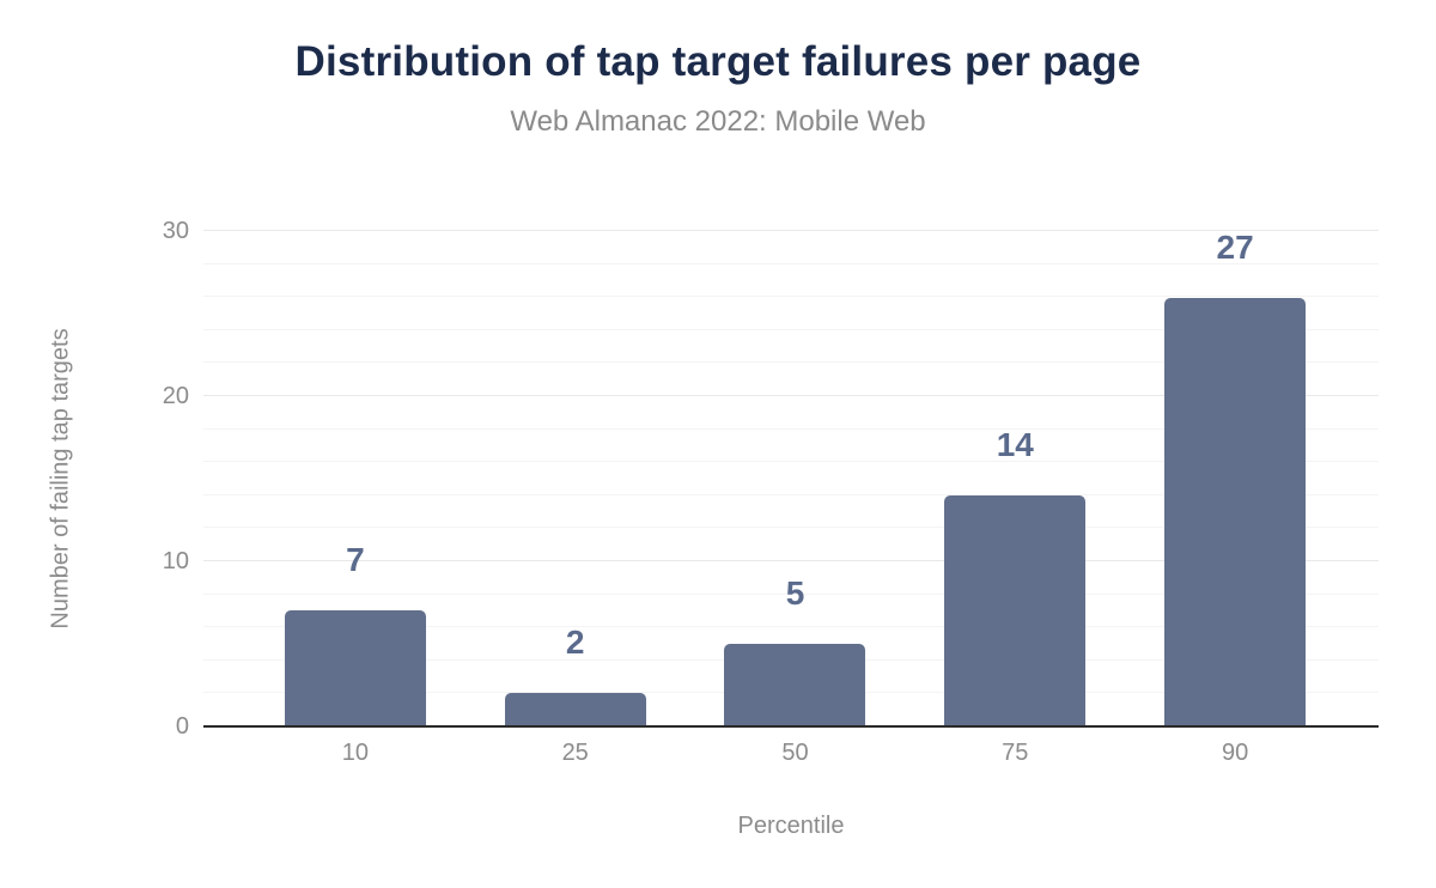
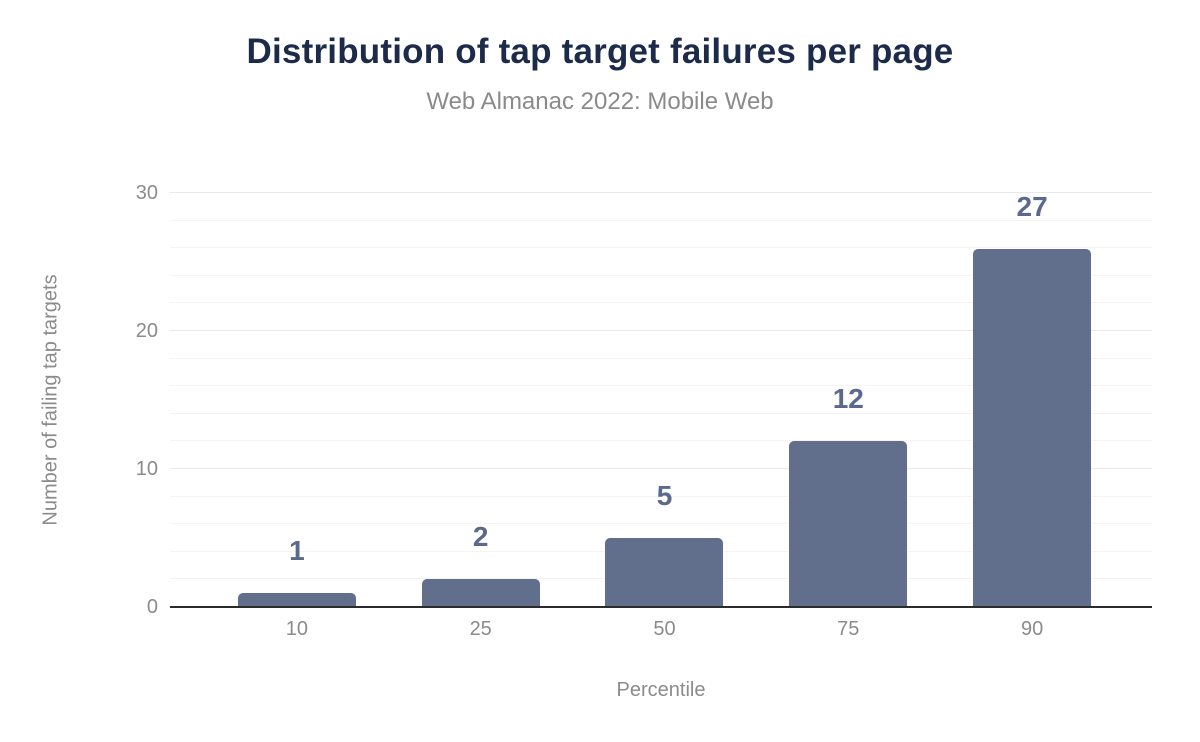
10: 7 -> 1
75: 14 -> 12
